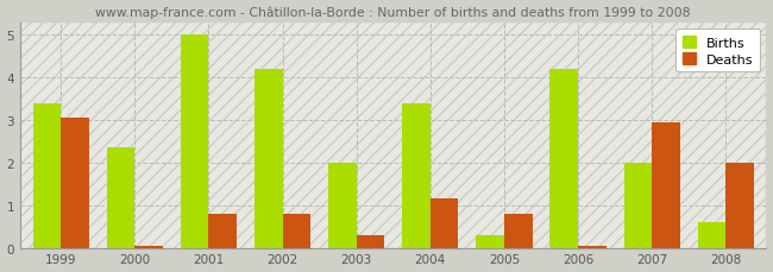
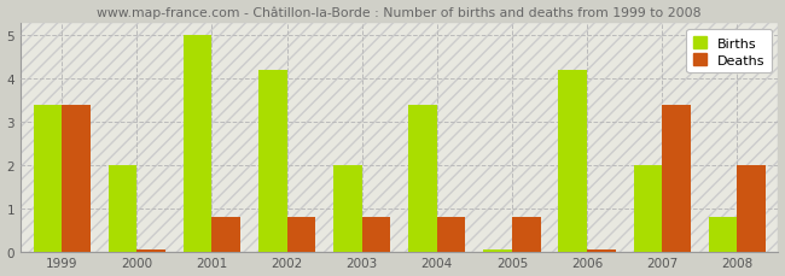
Deaths/1999: 3.05 -> 3.40
Births/2000: 2.35 -> 2.00
Deaths/2003: 0.30 -> 0.80
Deaths/2004: 1.15 -> 0.80
Births/2005: 0.30 -> 0.05
Deaths/2007: 2.95 -> 3.40
Births/2008: 0.60 -> 0.80
